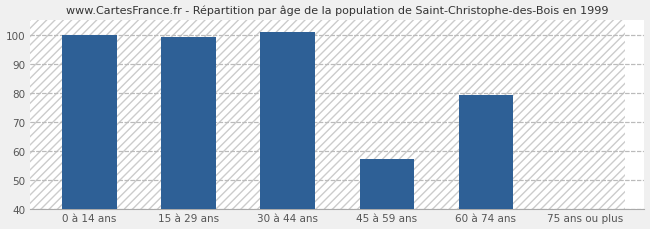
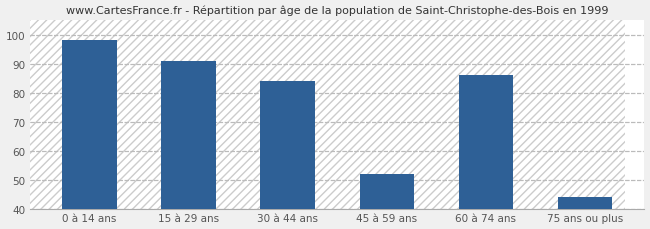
0 à 14 ans: 100 -> 98
15 à 29 ans: 99 -> 91
30 à 44 ans: 101 -> 84
45 à 59 ans: 57 -> 52
60 à 74 ans: 79 -> 86
75 ans ou plus: 40 -> 44
